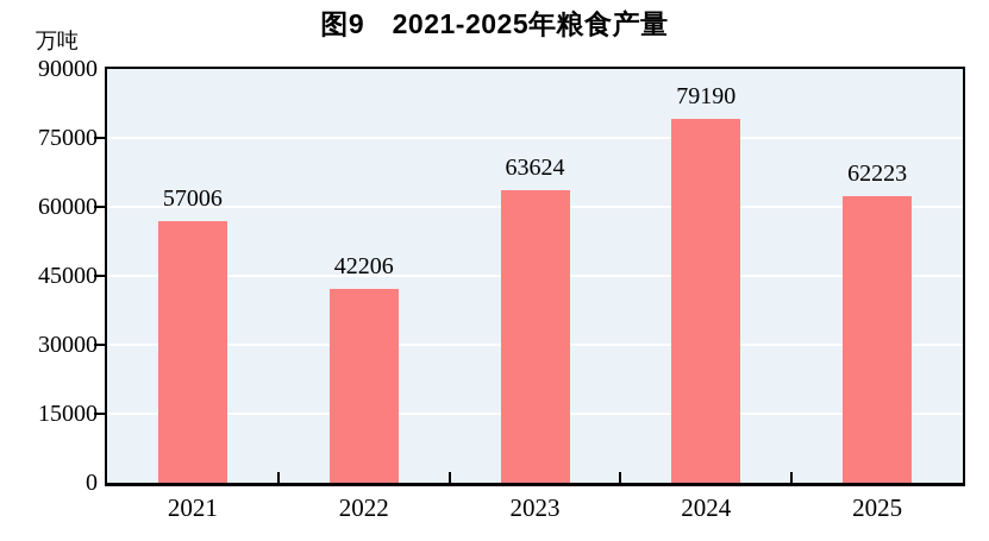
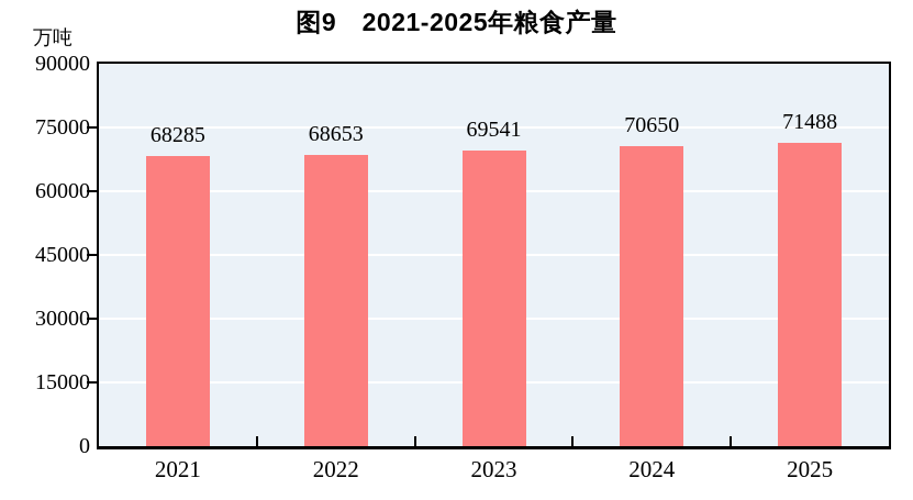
2021: 57006 -> 68285
2022: 42206 -> 68653
2023: 63624 -> 69541
2024: 79190 -> 70650
2025: 62223 -> 71488
